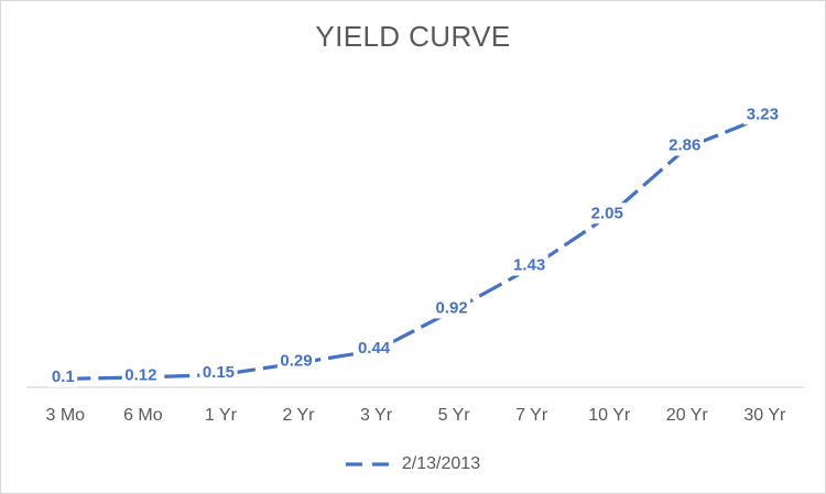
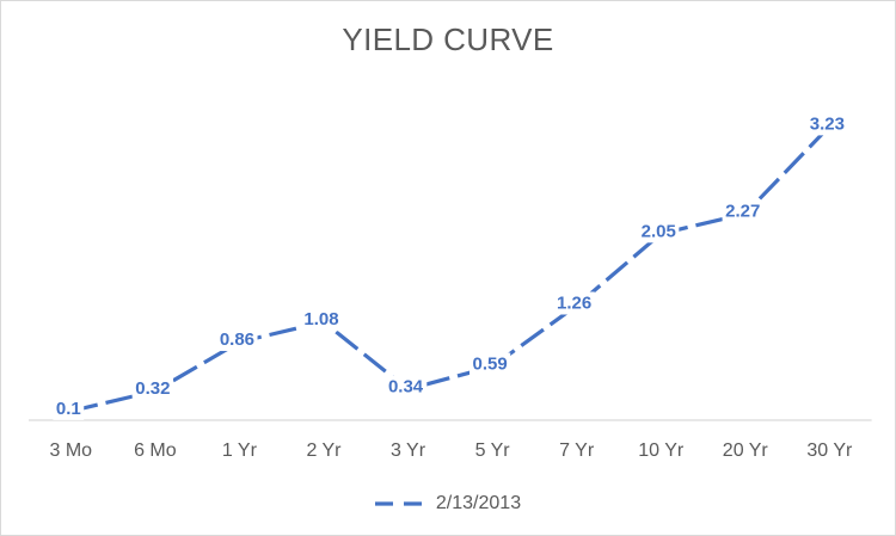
6 Mo: 0.12 -> 0.32
1 Yr: 0.15 -> 0.86
2 Yr: 0.29 -> 1.08
3 Yr: 0.44 -> 0.34
5 Yr: 0.92 -> 0.59
7 Yr: 1.43 -> 1.26
20 Yr: 2.86 -> 2.27
